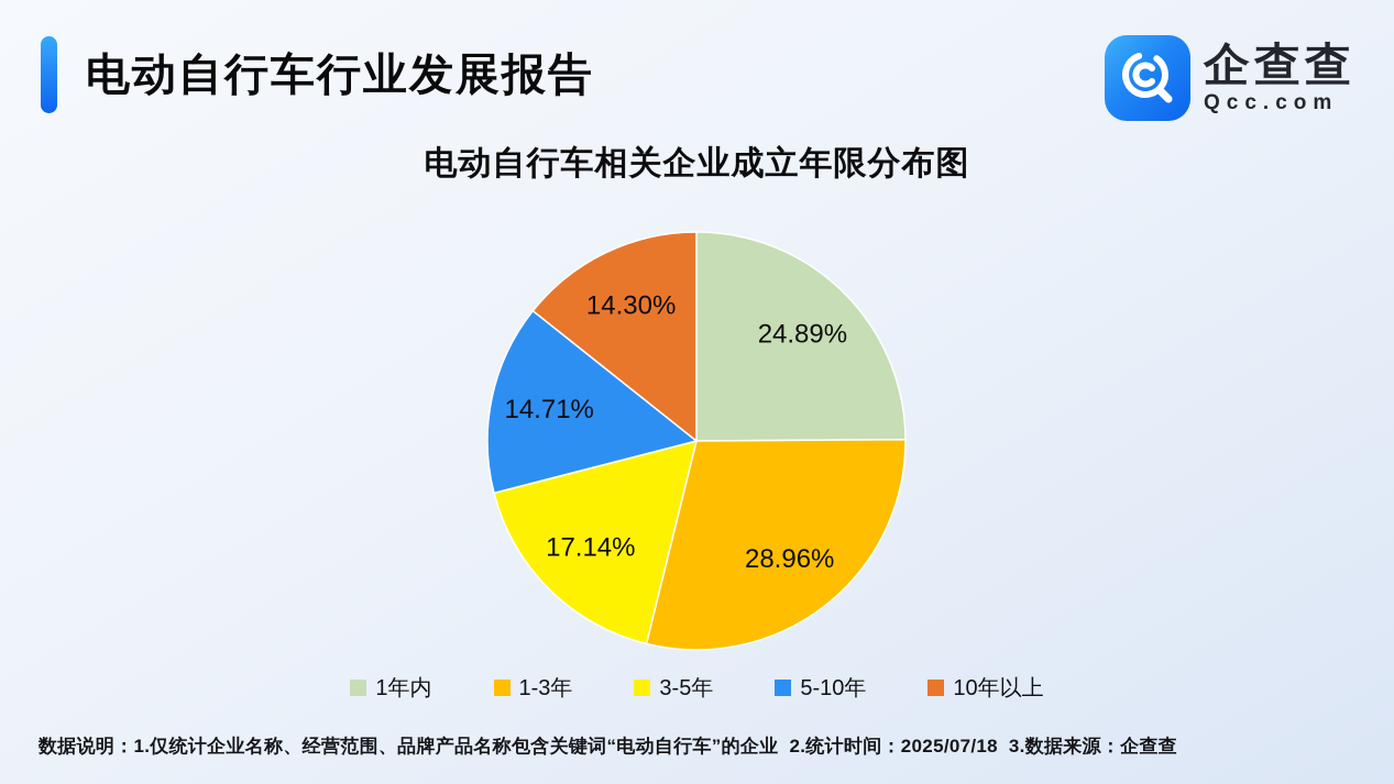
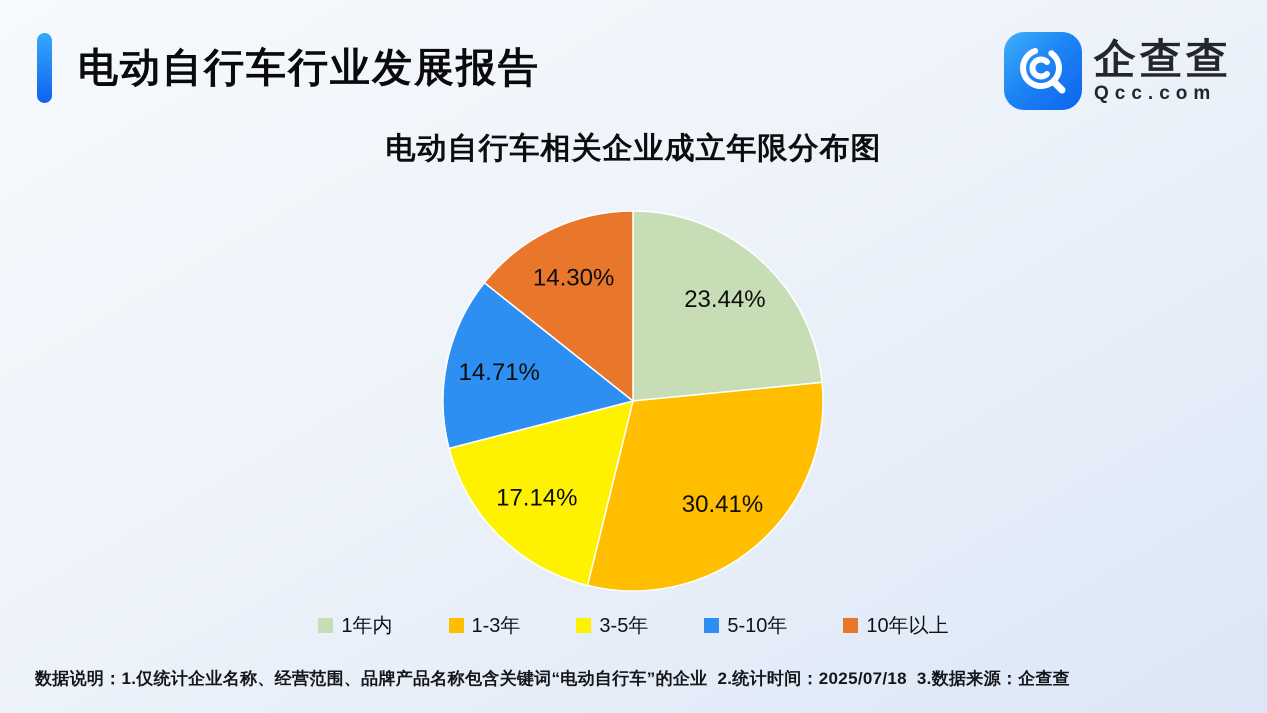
1年内: 24.89% -> 23.44%
1-3年: 28.96% -> 30.41%
